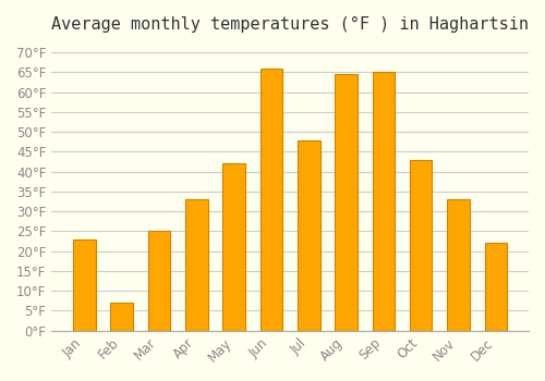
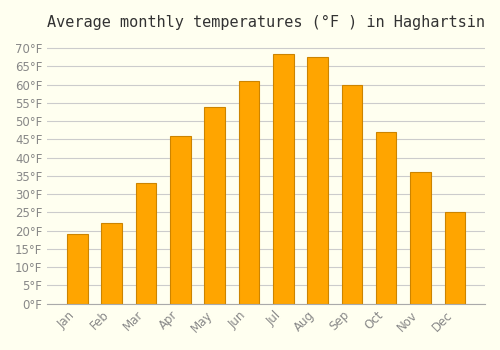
Jan: 23.0°F -> 19.0°F
Feb: 7.0°F -> 22.0°F
Mar: 25.0°F -> 33.0°F
Apr: 33.0°F -> 46.0°F
May: 42.0°F -> 54.0°F
Jun: 66.0°F -> 61.0°F
Jul: 48.0°F -> 68.5°F
Aug: 64.5°F -> 67.5°F
Sep: 65.0°F -> 60.0°F
Oct: 43.0°F -> 47.0°F
Nov: 33.0°F -> 36.0°F
Dec: 22.0°F -> 25.0°F
